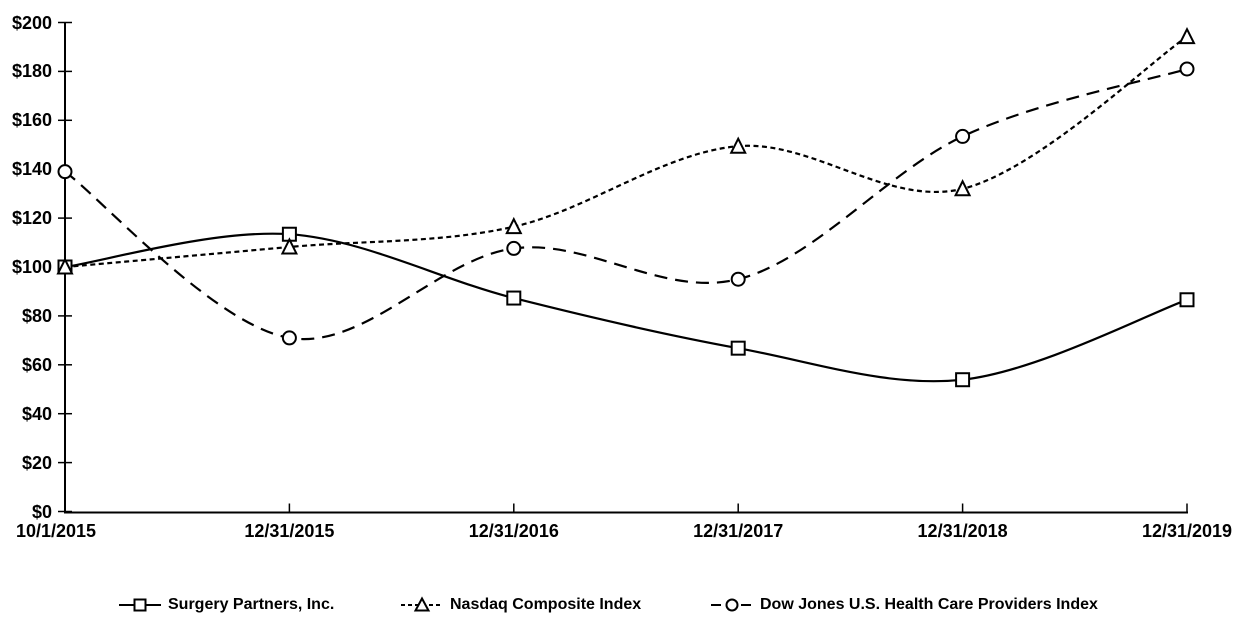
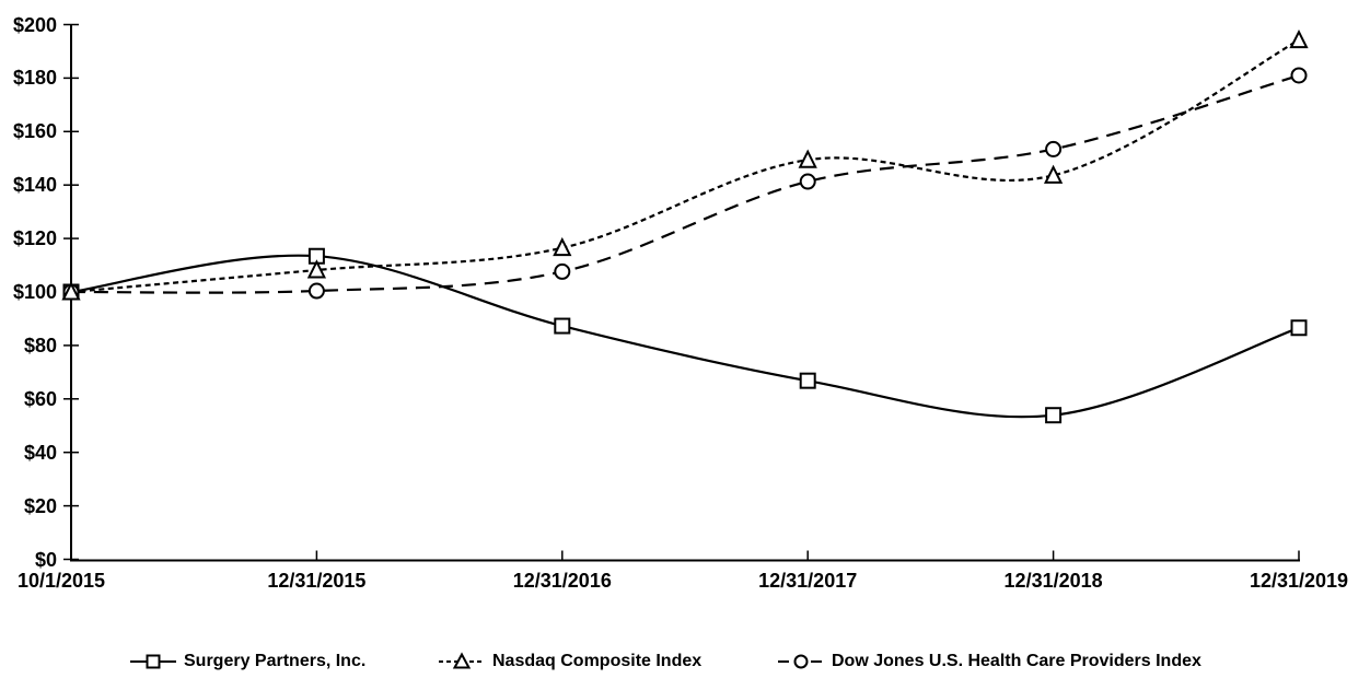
Dow Jones U.S. Health Care Providers Index/10/1/2015: $139 -> $100
Dow Jones U.S. Health Care Providers Index/12/31/2015: $71 -> $100
Dow Jones U.S. Health Care Providers Index/12/31/2017: $95 -> $141
Nasdaq Composite Index/12/31/2018: $132 -> $144
